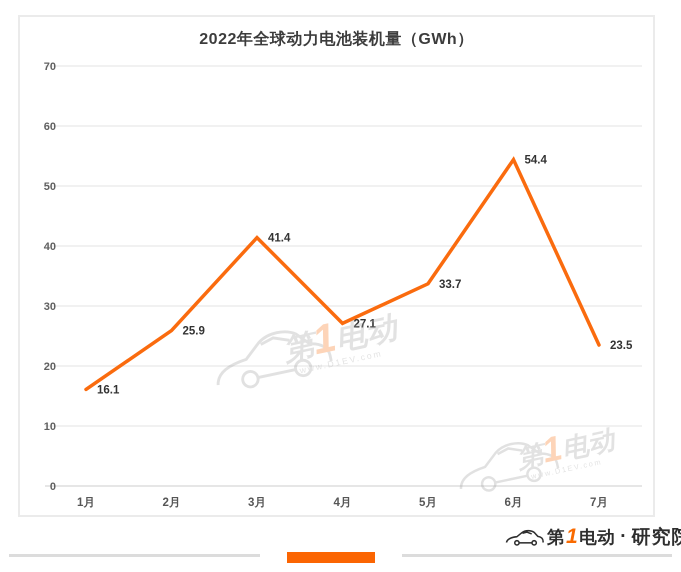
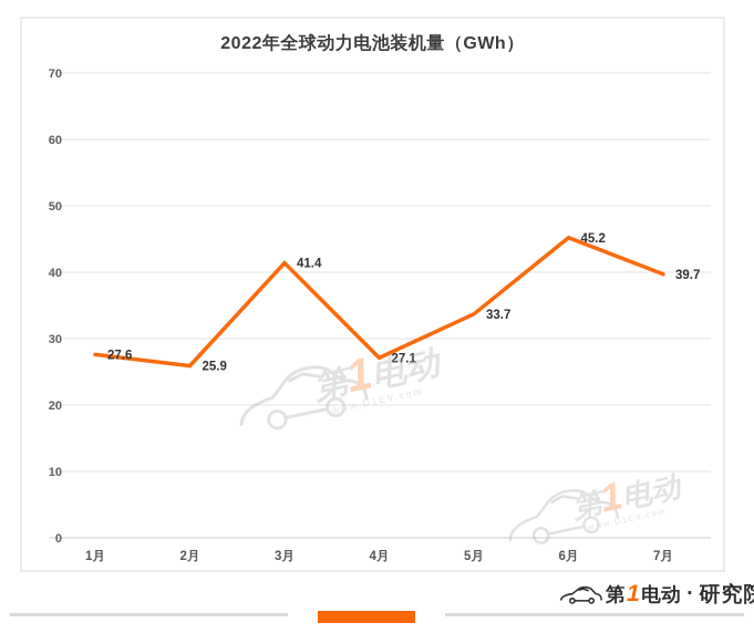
1月: 16.1 -> 27.6
6月: 54.4 -> 45.2
7月: 23.5 -> 39.7
